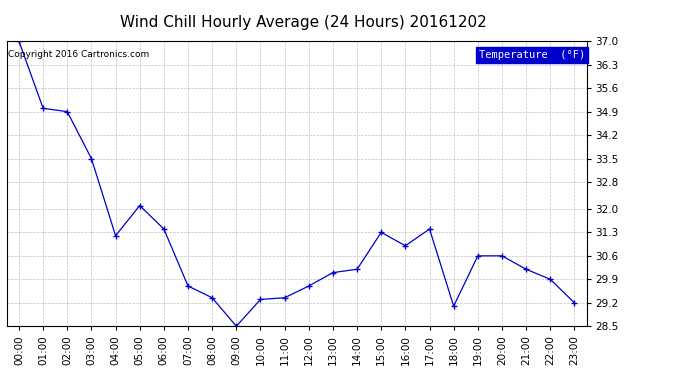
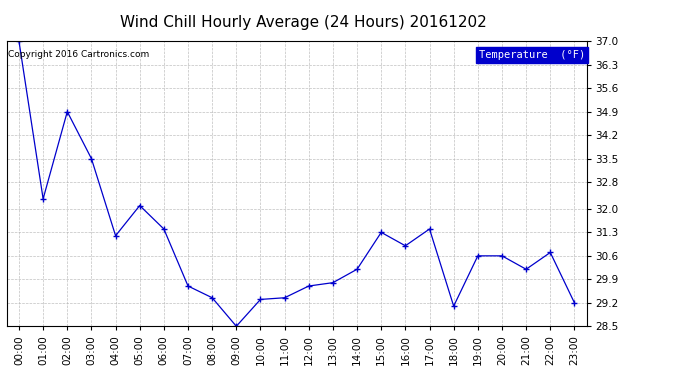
01:00: 35.00 -> 32.30
13:00: 30.10 -> 29.80
22:00: 29.90 -> 30.70
